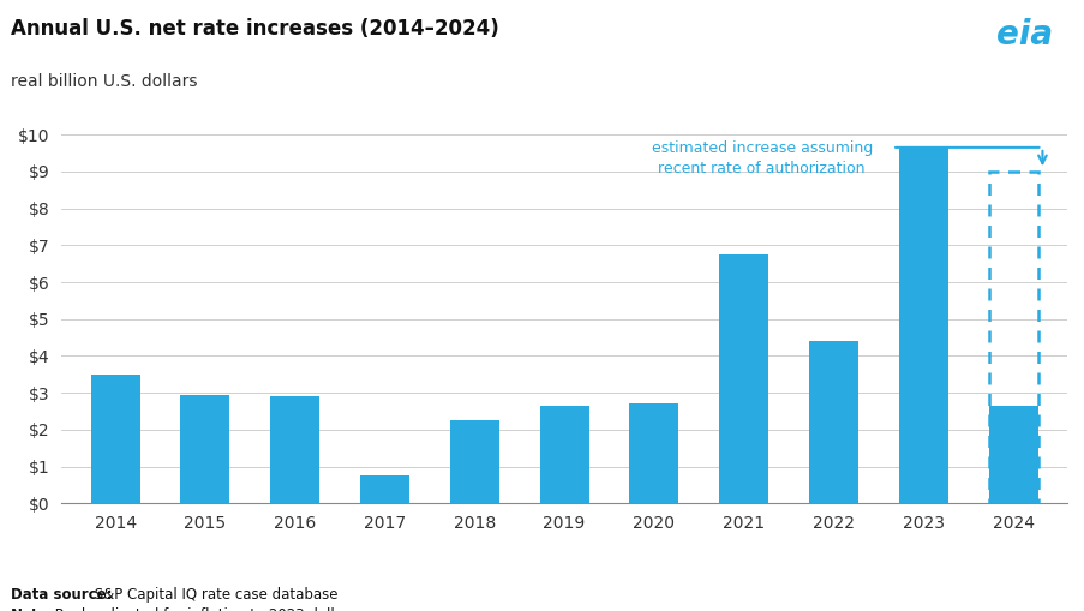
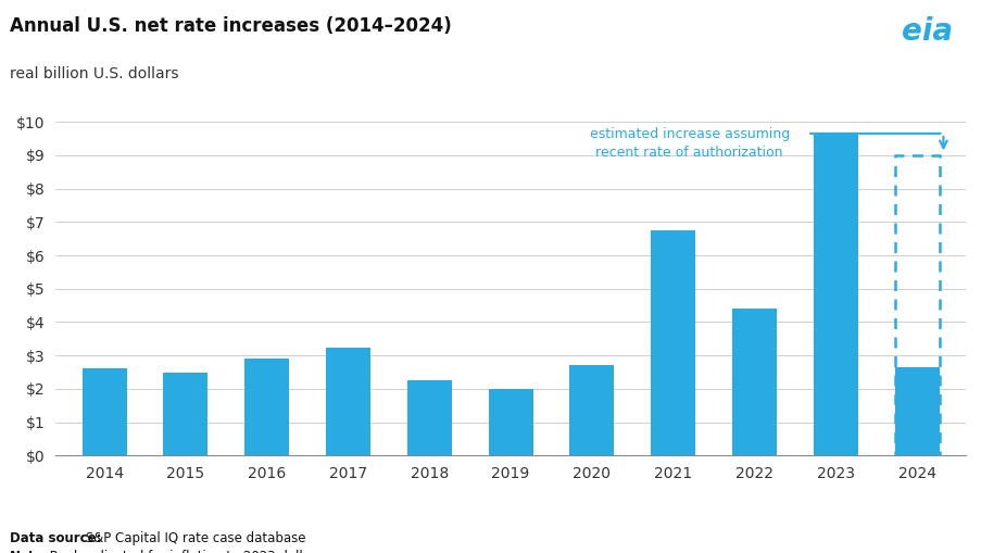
2014: $3.50 -> $2.60
2015: $2.95 -> $2.50
2017: $0.75 -> $3.25
2019: $2.65 -> $2.00
